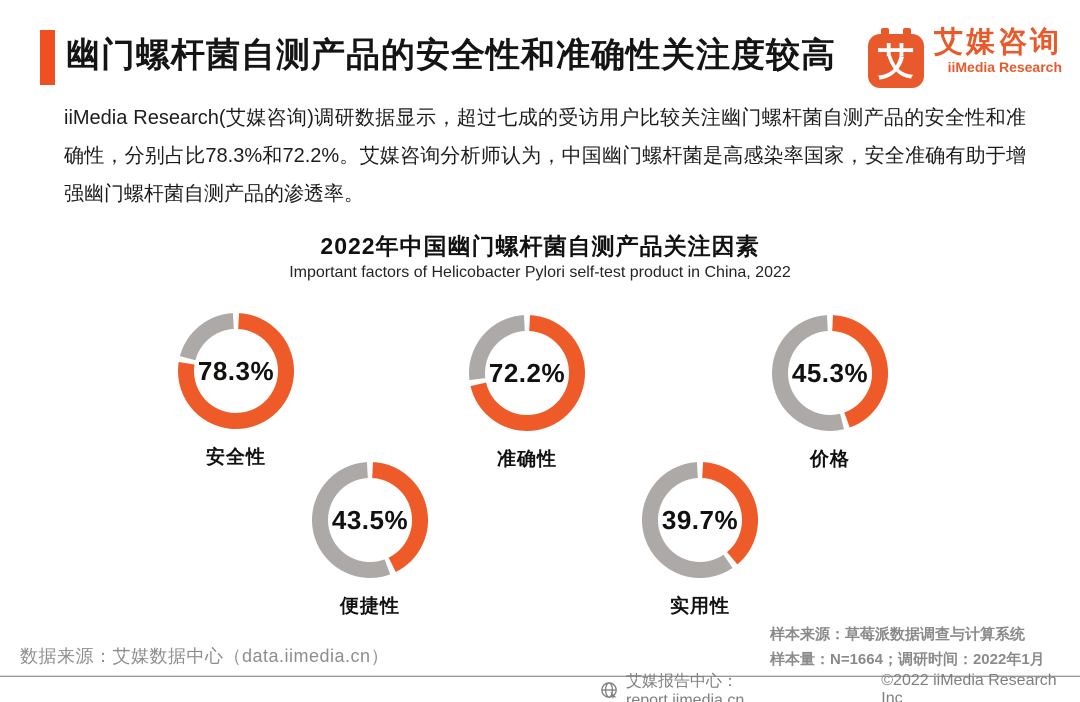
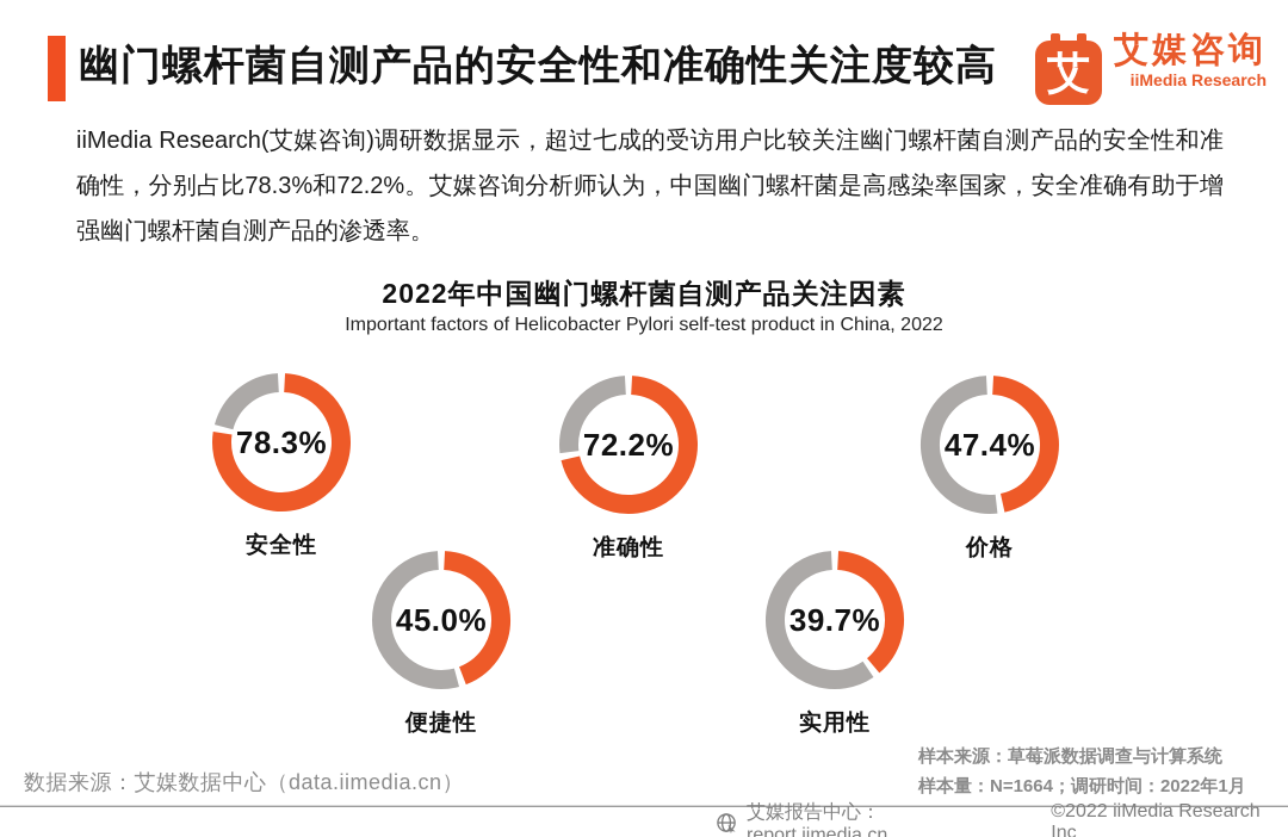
价格: 45.3% -> 47.4%
便捷性: 43.5% -> 45.0%
